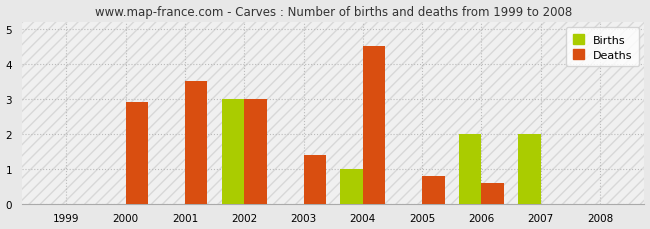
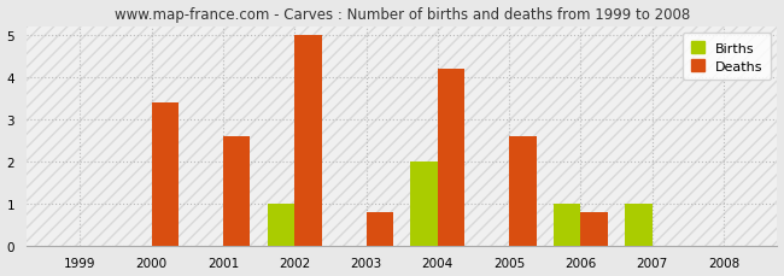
Deaths/2000: 2.9 -> 3.4
Deaths/2001: 3.5 -> 2.6
Births/2002: 3 -> 1
Deaths/2002: 3.0 -> 5.0
Deaths/2003: 1.4 -> 0.8
Births/2004: 1 -> 2
Deaths/2004: 4.5 -> 4.2
Deaths/2005: 0.8 -> 2.6
Births/2006: 2 -> 1
Deaths/2006: 0.6 -> 0.8
Births/2007: 2 -> 1
